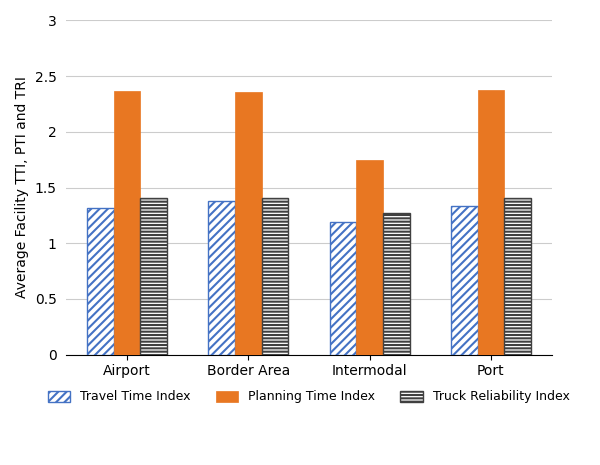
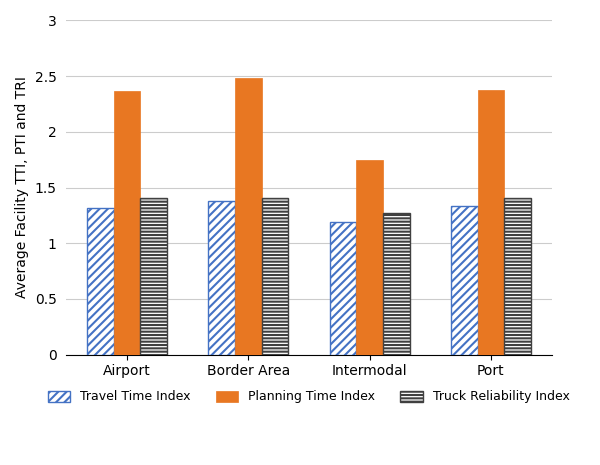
Planning Time Index/Border Area: 2.36 -> 2.48
